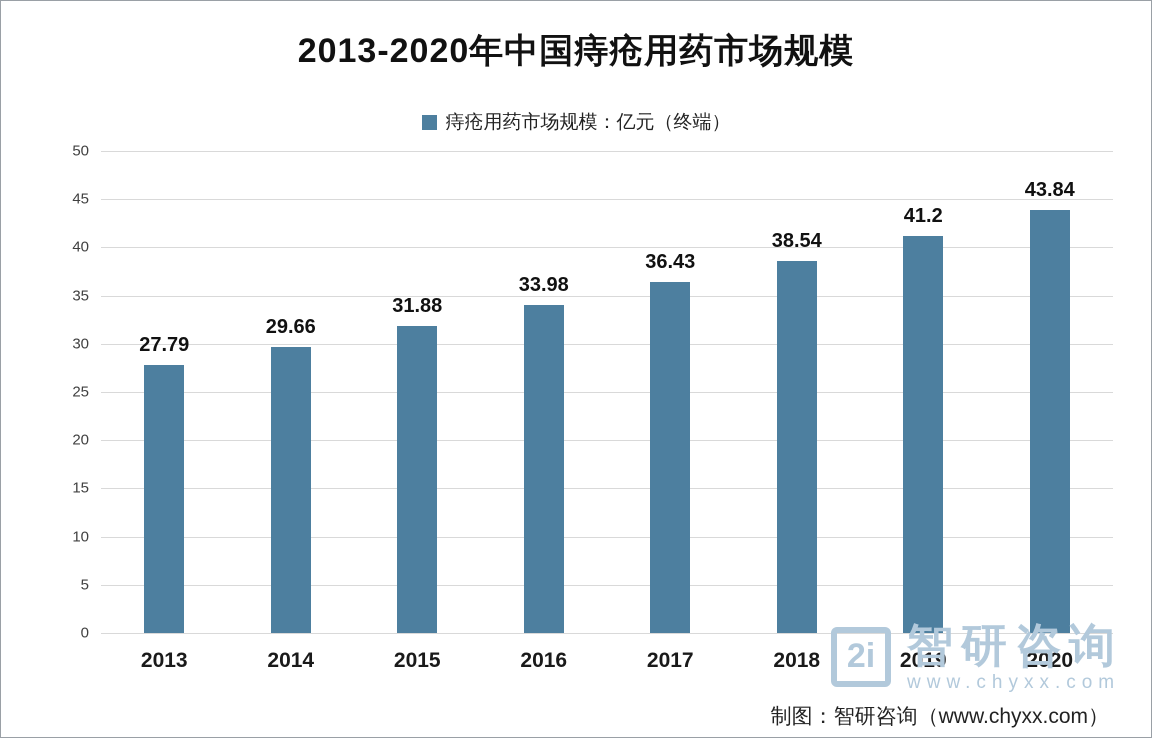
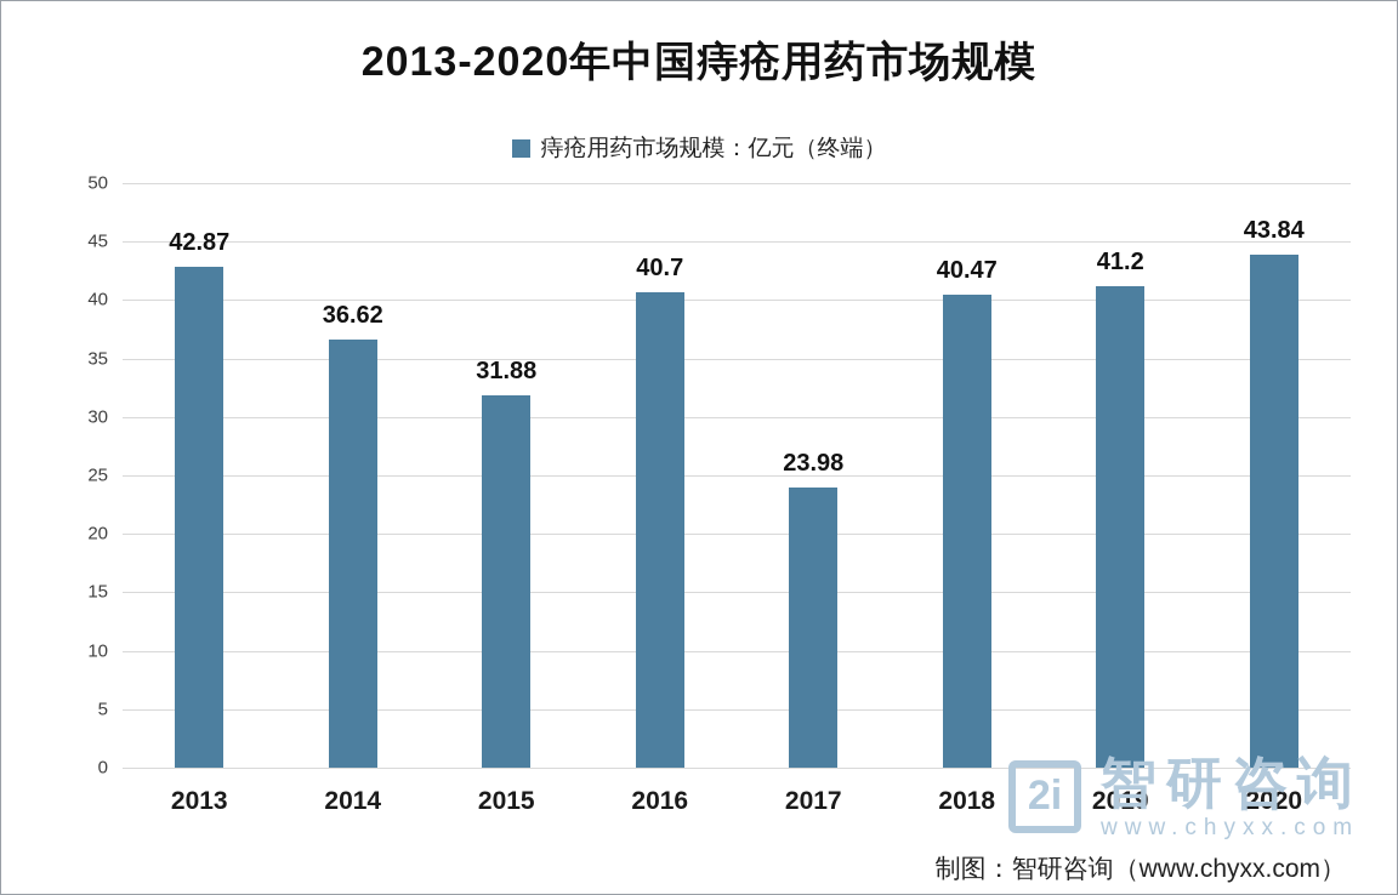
2013: 27.79 -> 42.87
2014: 29.66 -> 36.62
2016: 33.98 -> 40.7
2017: 36.43 -> 23.98
2018: 38.54 -> 40.47
